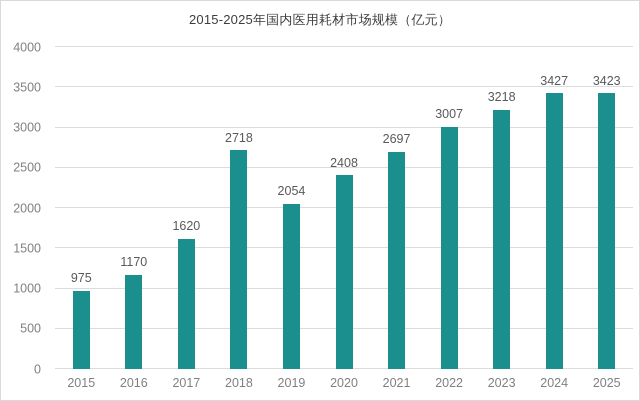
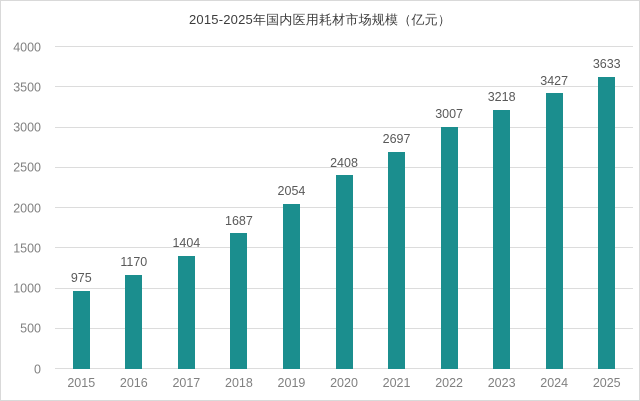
2017: 1620 -> 1404
2018: 2718 -> 1687
2025: 3423 -> 3633
